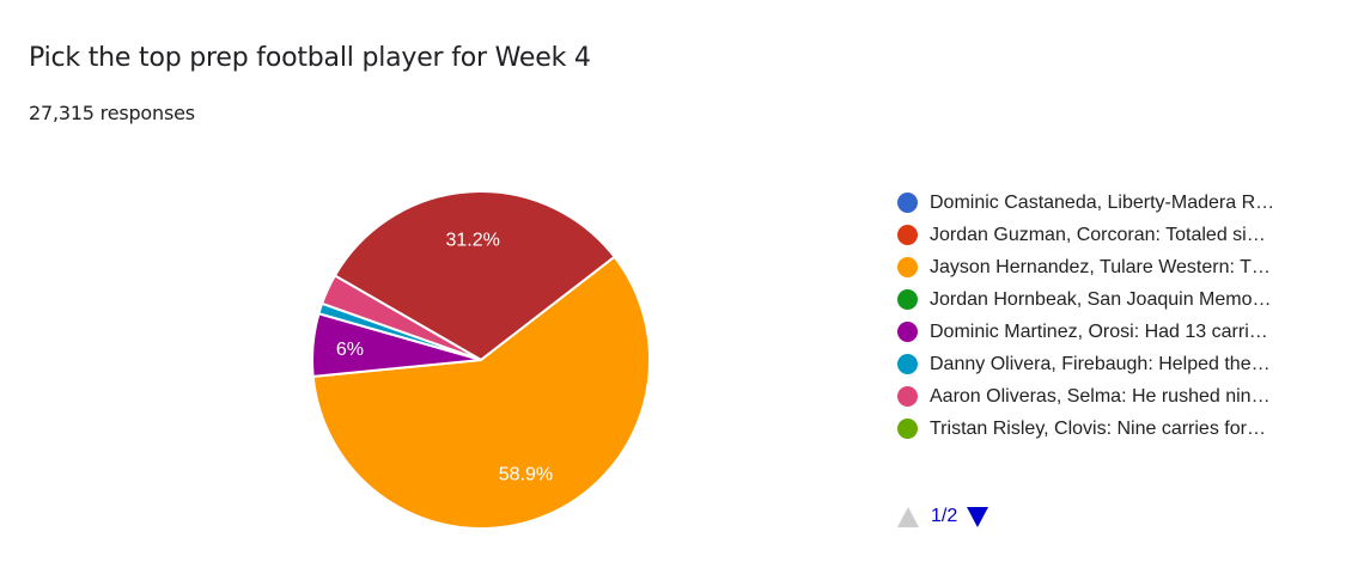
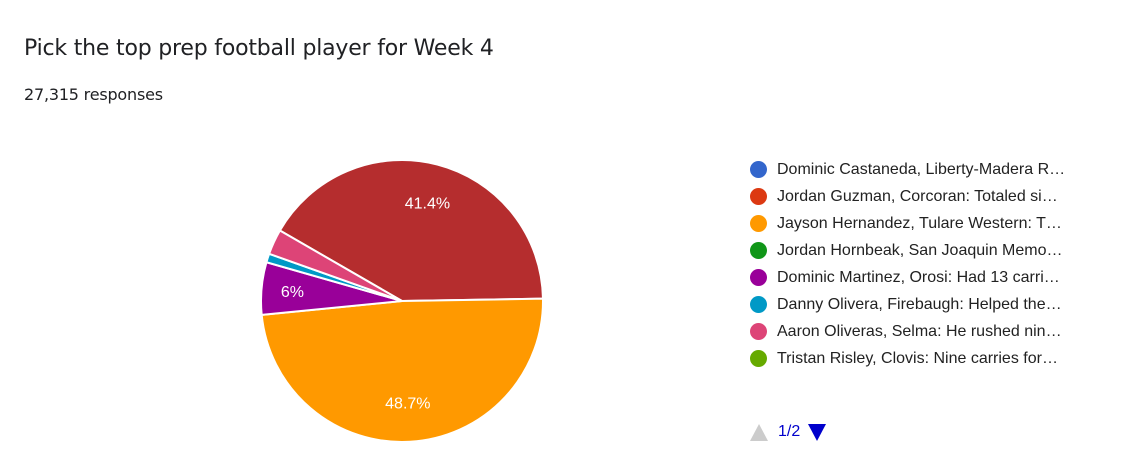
Jordan Guzman, Corcoran: Totaled si…: 31.2% -> 41.4%
Jayson Hernandez, Tulare Western: T…: 58.9% -> 48.7%
